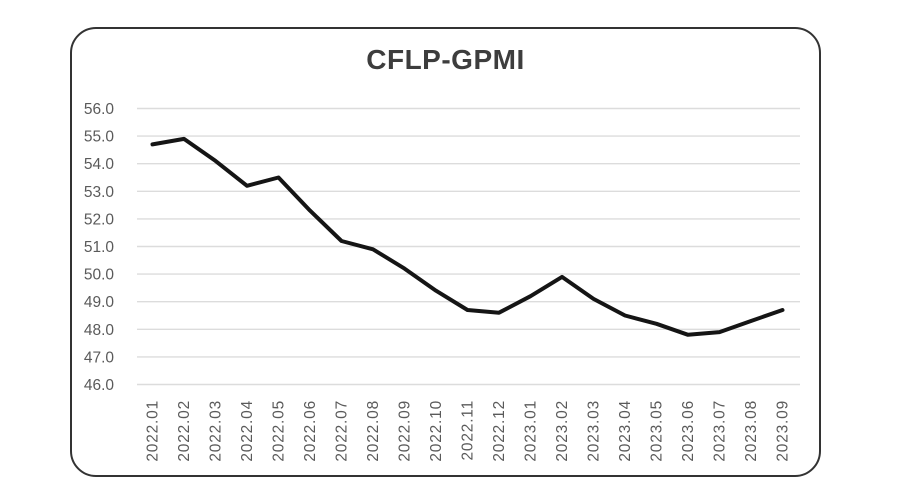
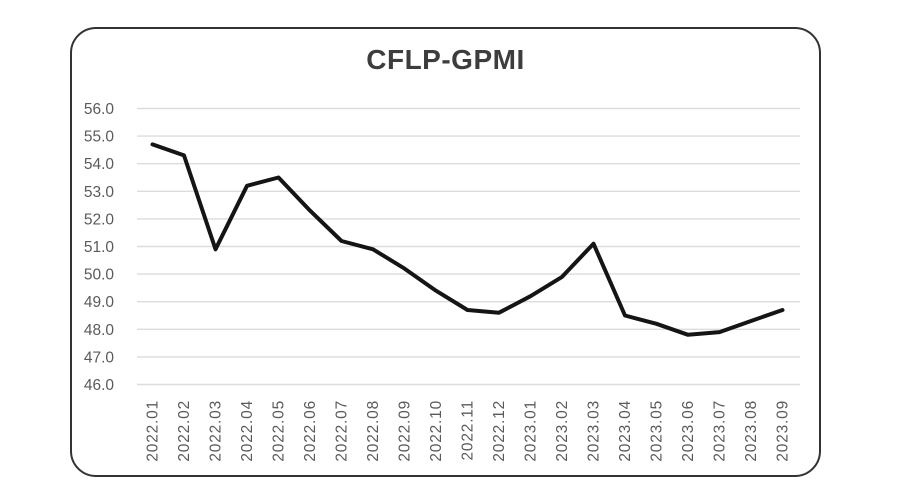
2022.02: 54.9 -> 54.3
2022.03: 54.1 -> 50.9
2023.03: 49.1 -> 51.1
